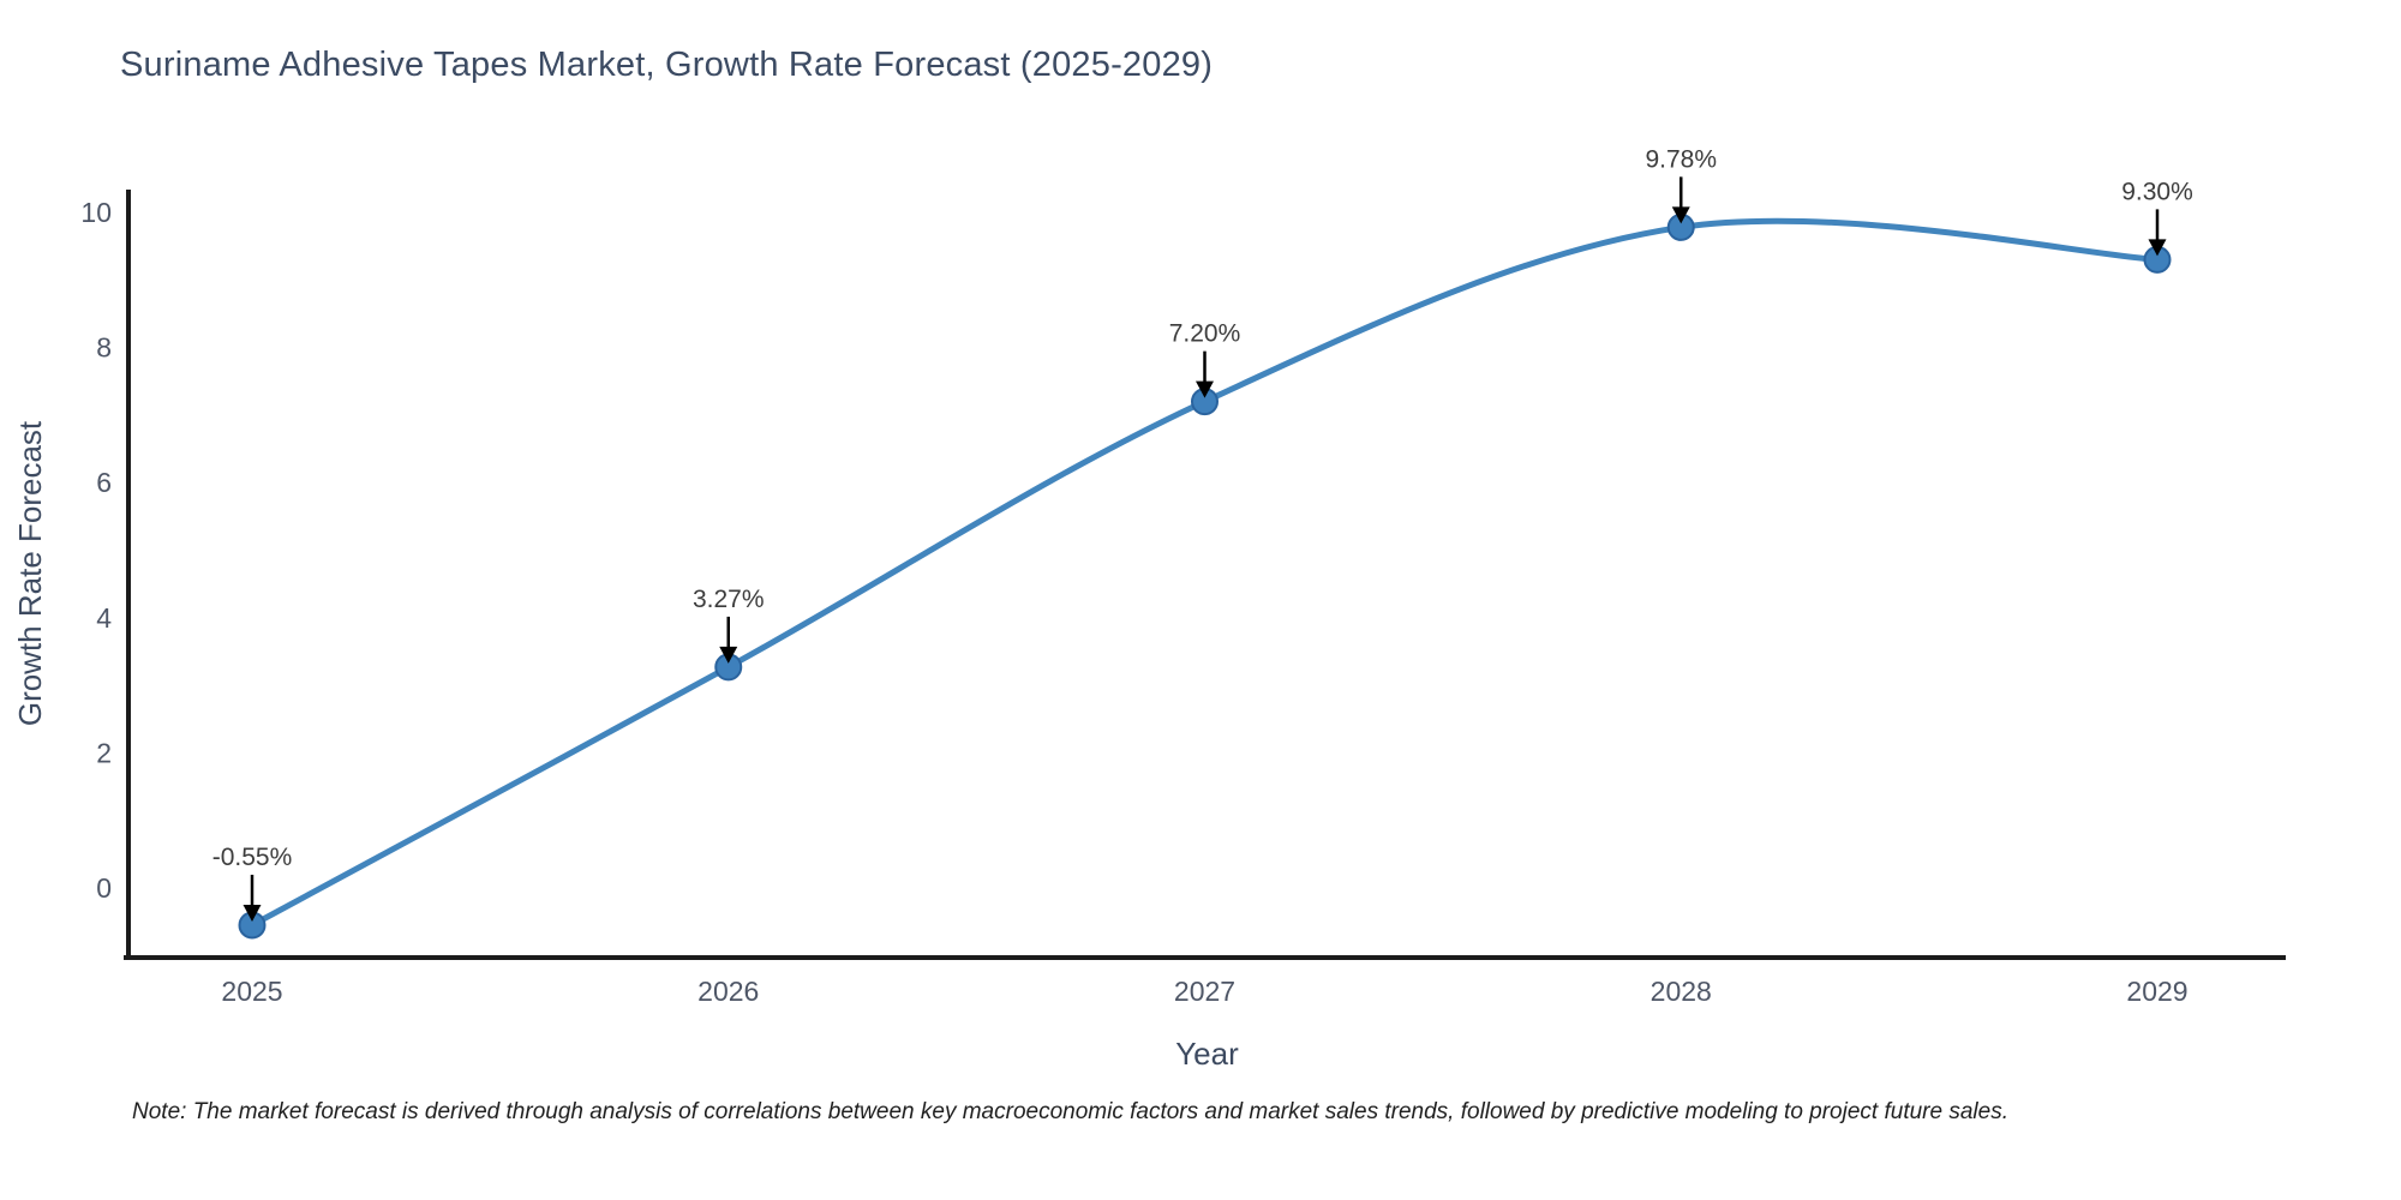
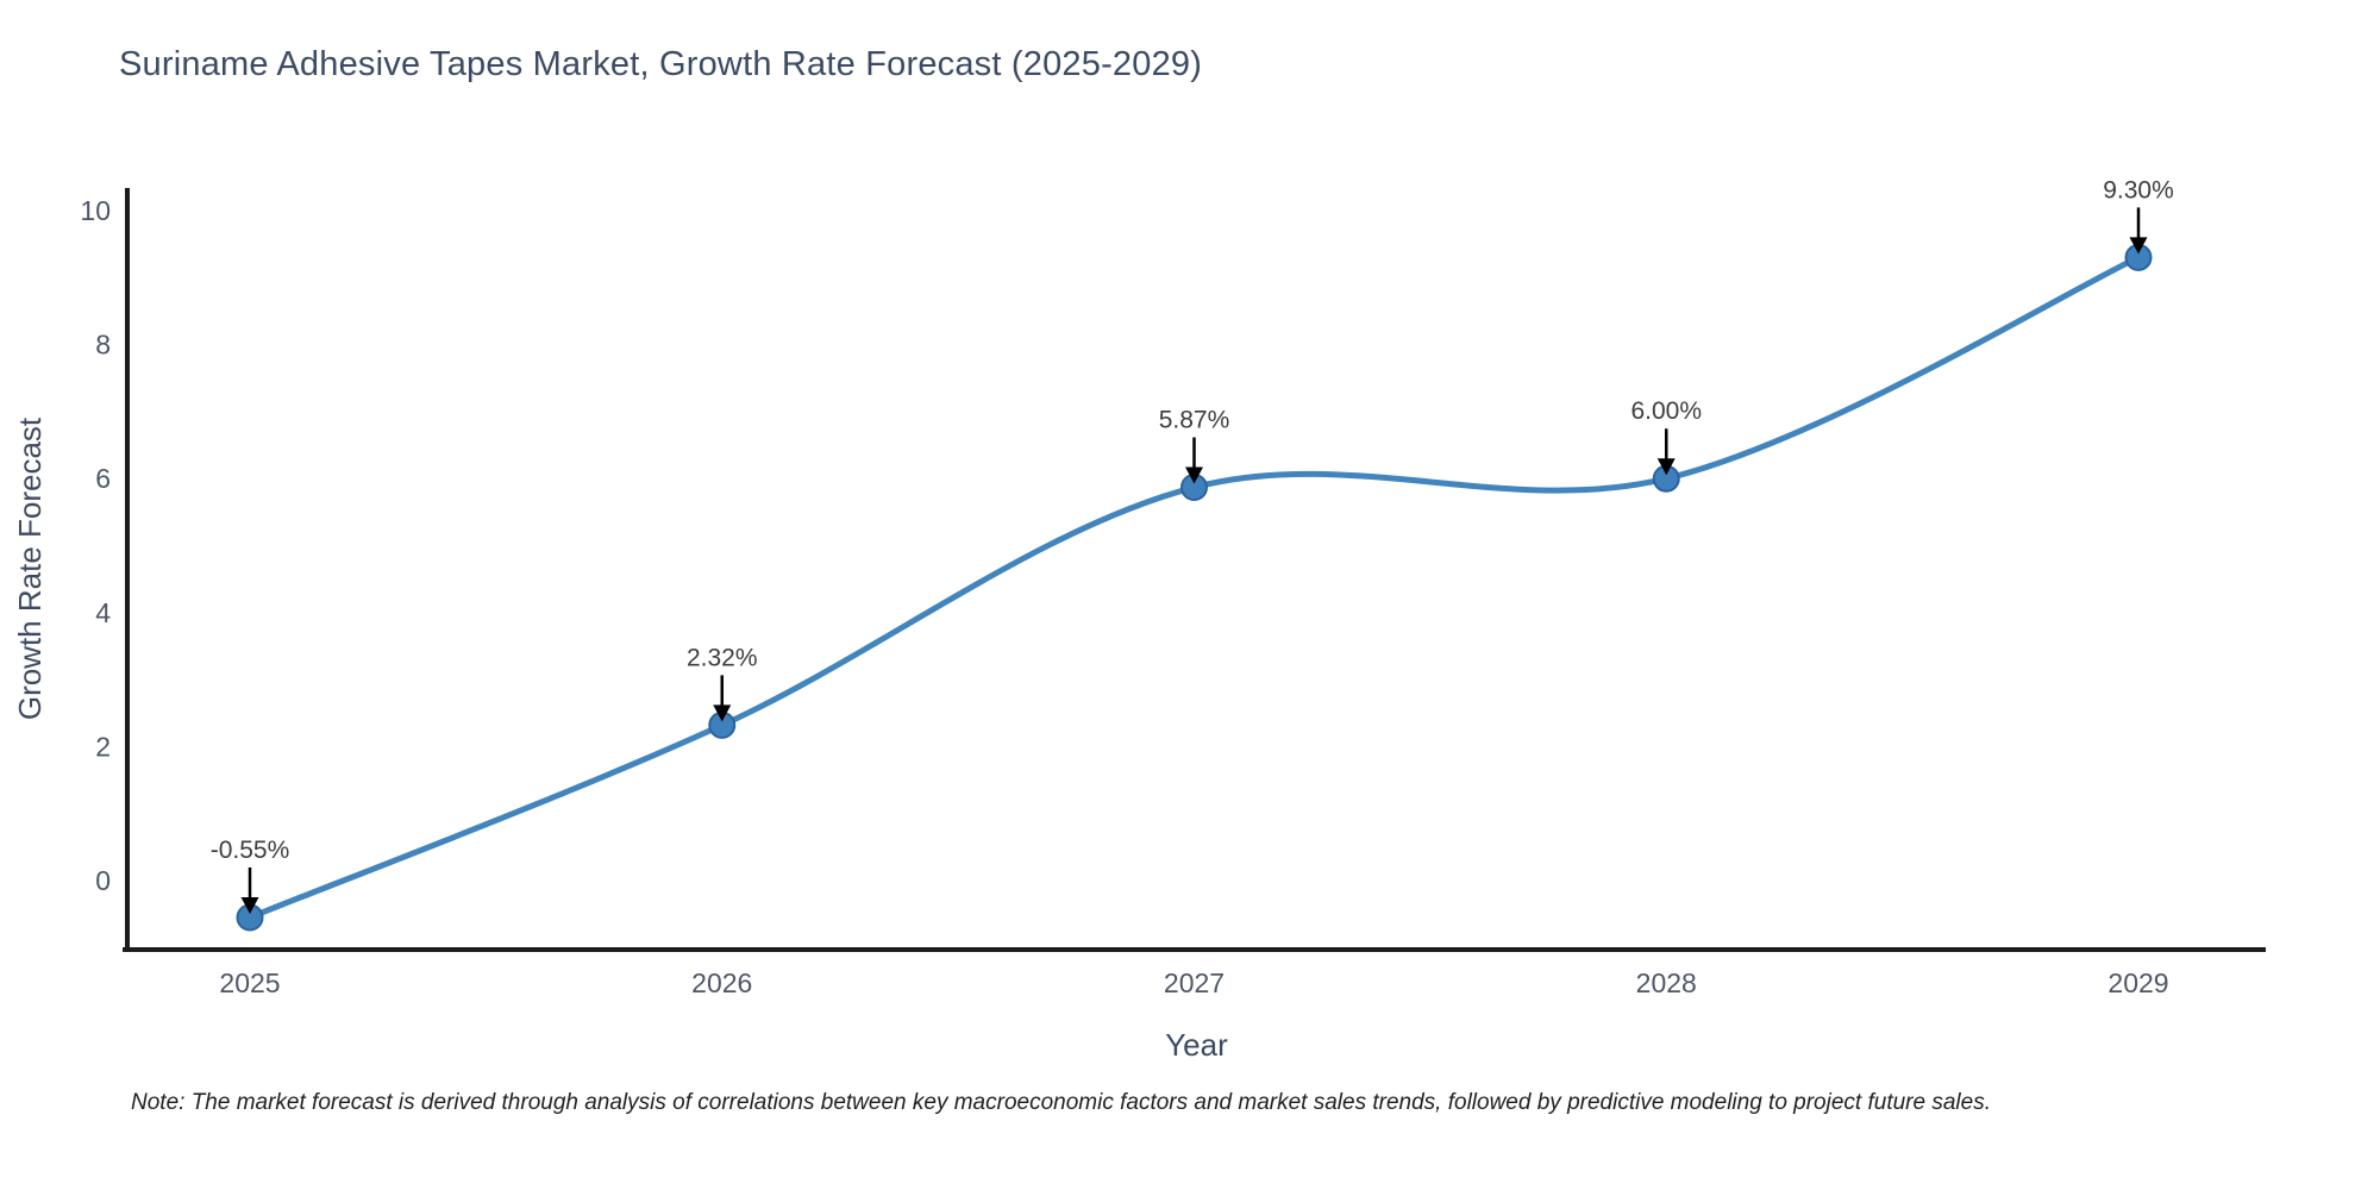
2026: 3.27% -> 2.32%
2027: 7.20% -> 5.87%
2028: 9.78% -> 6.00%
